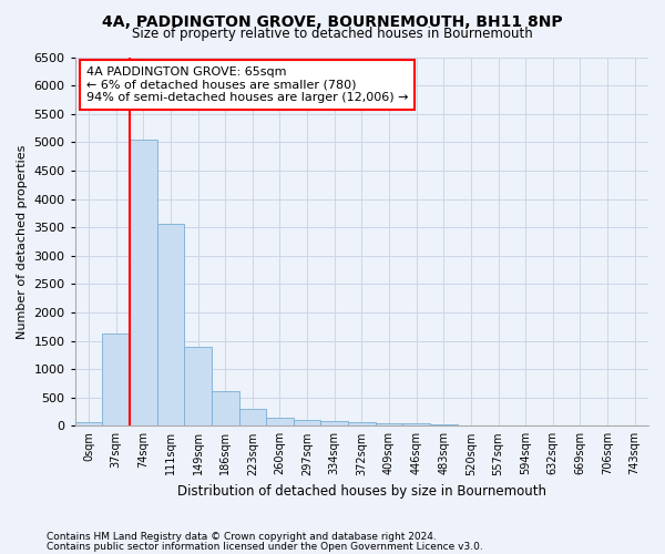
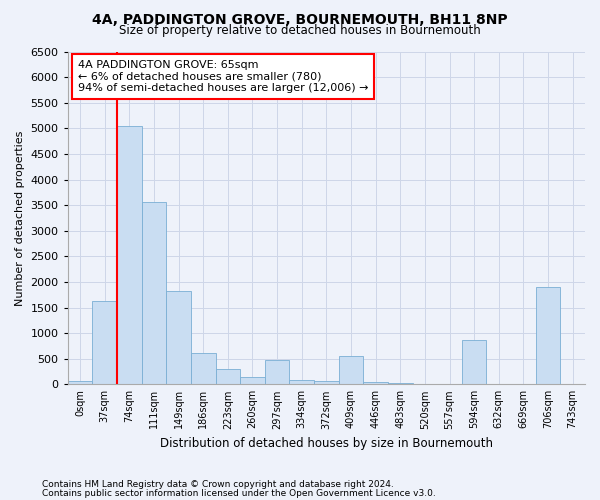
149sqm: 1400 -> 1820
297sqm: 100 -> 480
409sqm: 50 -> 560
594sqm: 0 -> 860
706sqm: 0 -> 1900
